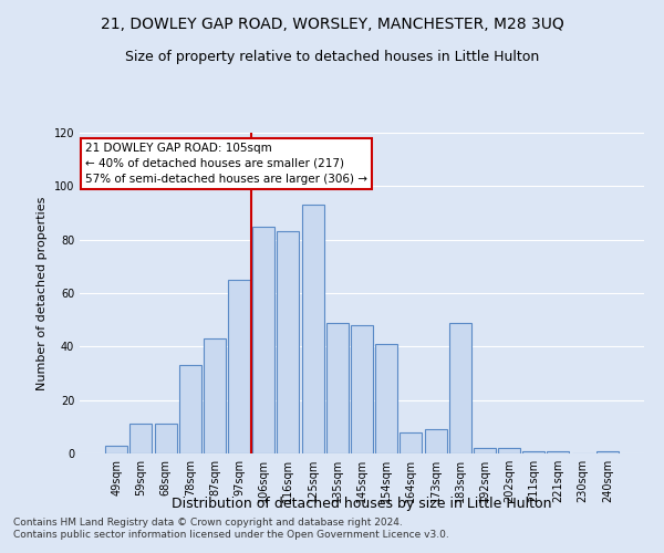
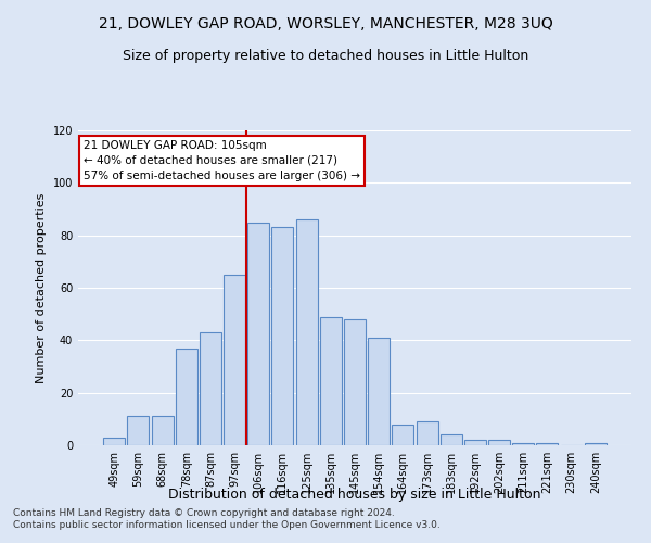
78sqm: 33 -> 37
125sqm: 93 -> 86
183sqm: 49 -> 4
